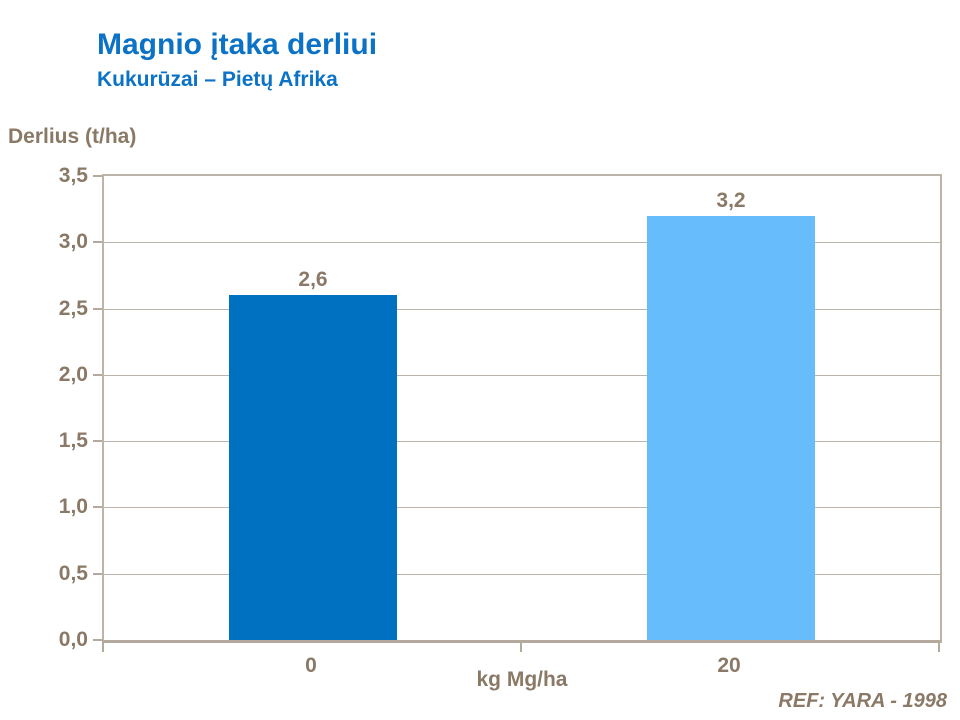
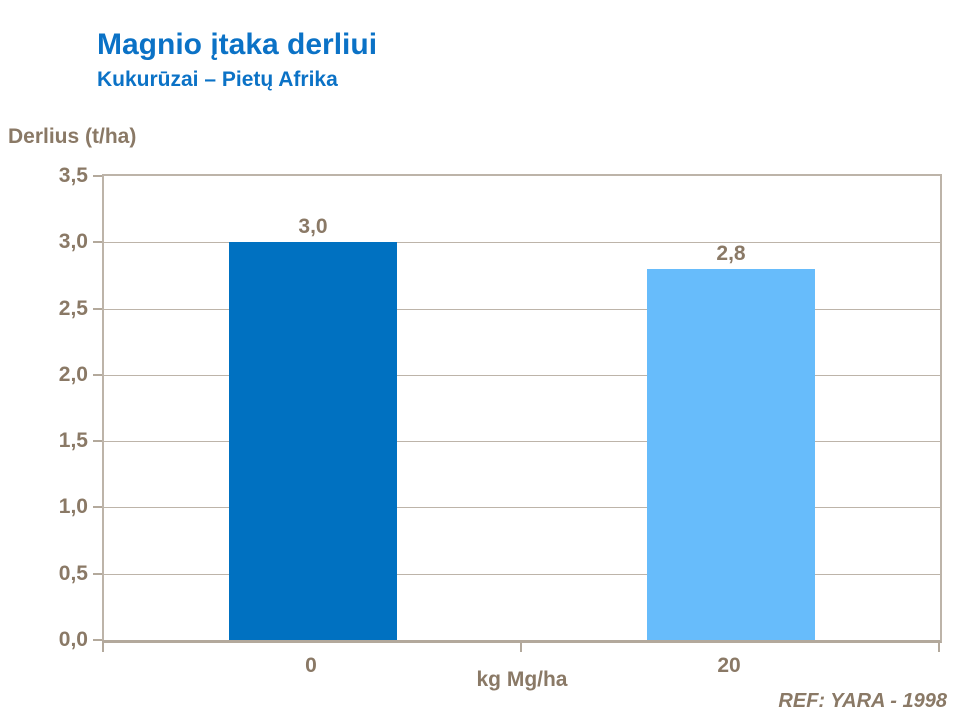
0: 2,6 -> 3,0
20: 3,2 -> 2,8
